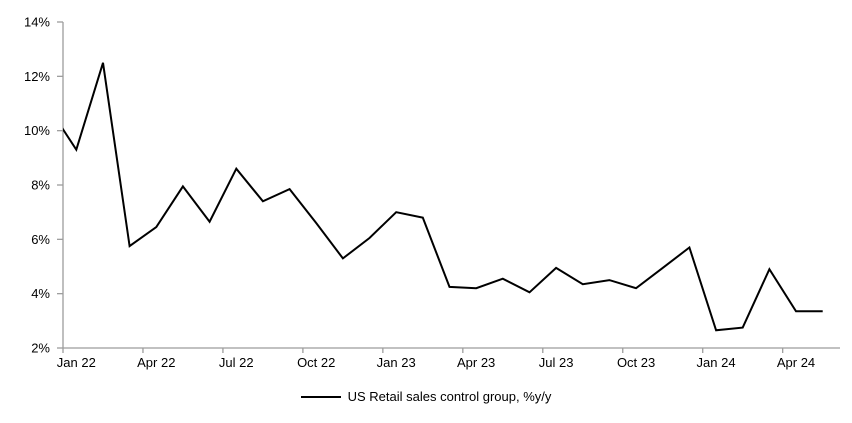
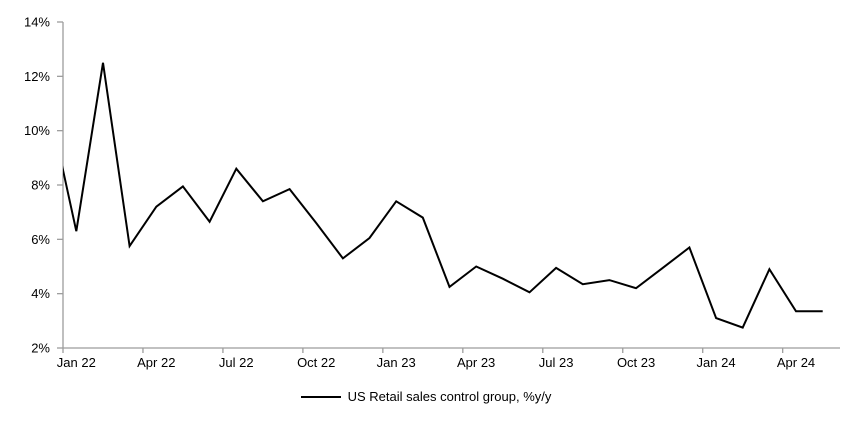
Jan 22: 9.3% -> 6.3%
Apr 22: 6.5% -> 7.2%
Jan 23: 7.0% -> 7.4%
Apr 23: 4.2% -> 5.0%
Jan 24: 2.6% -> 3.1%
